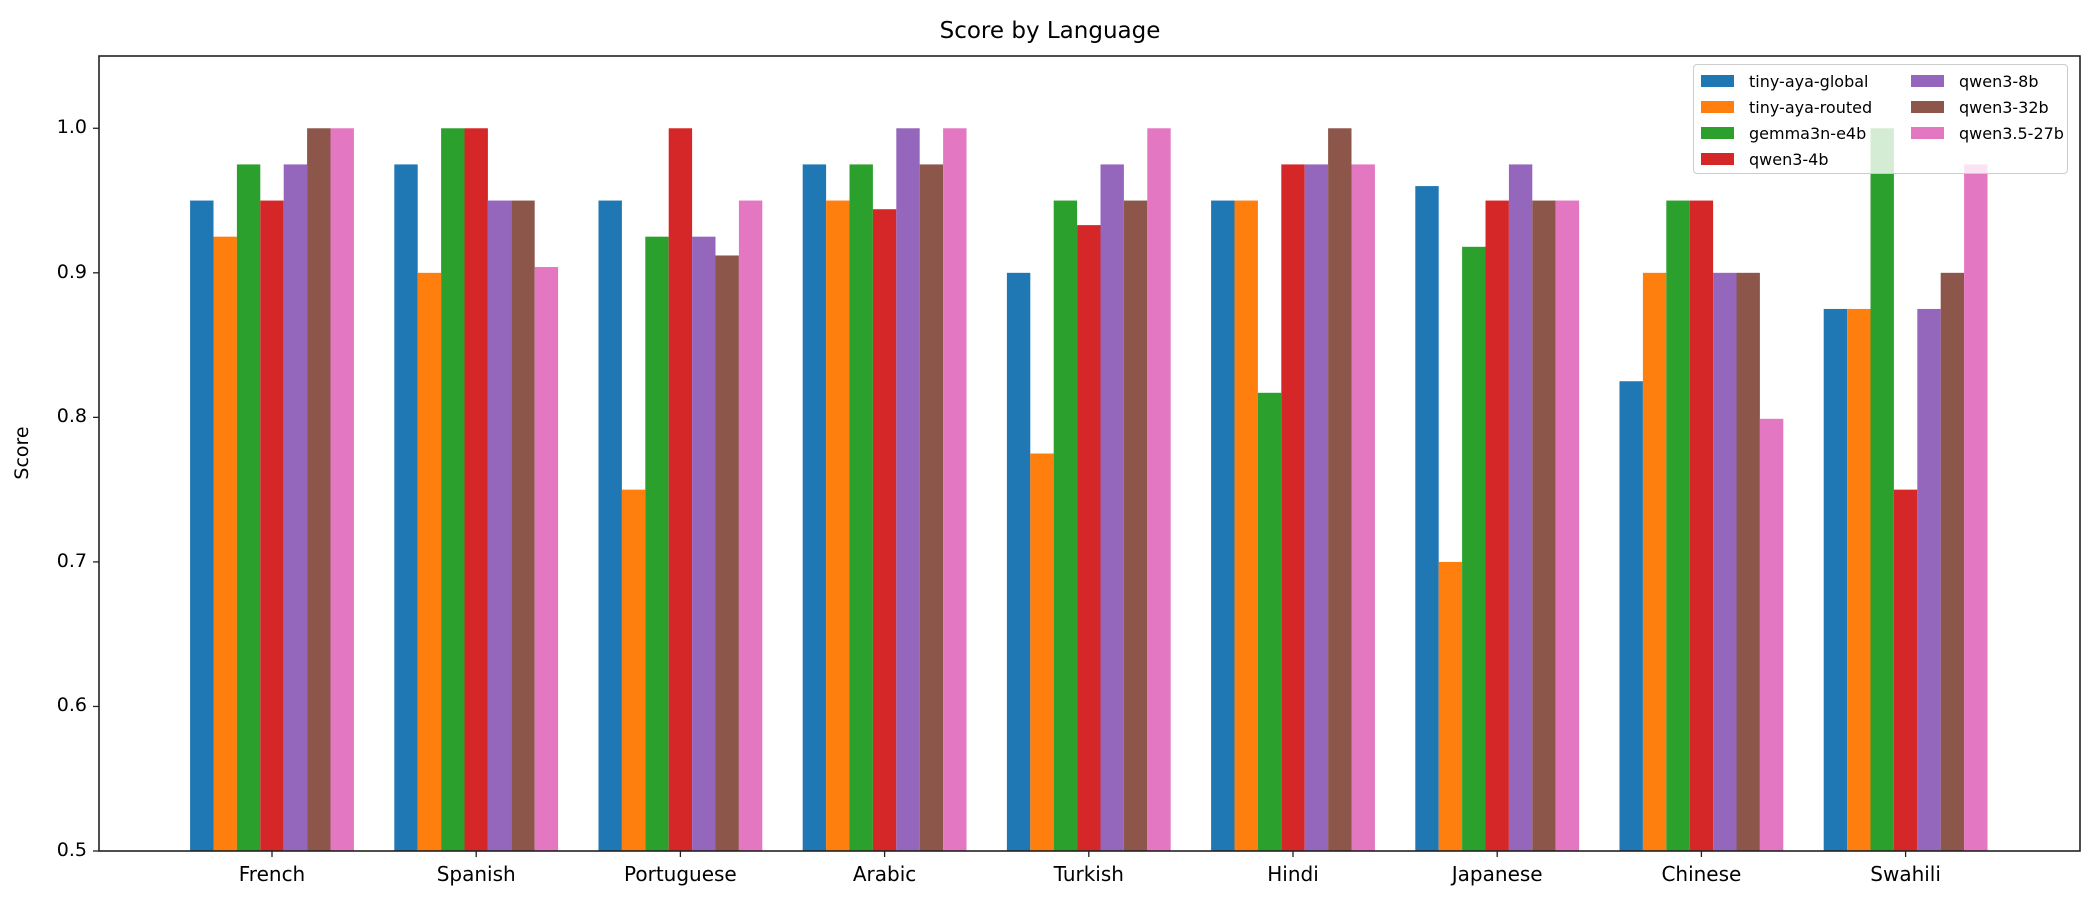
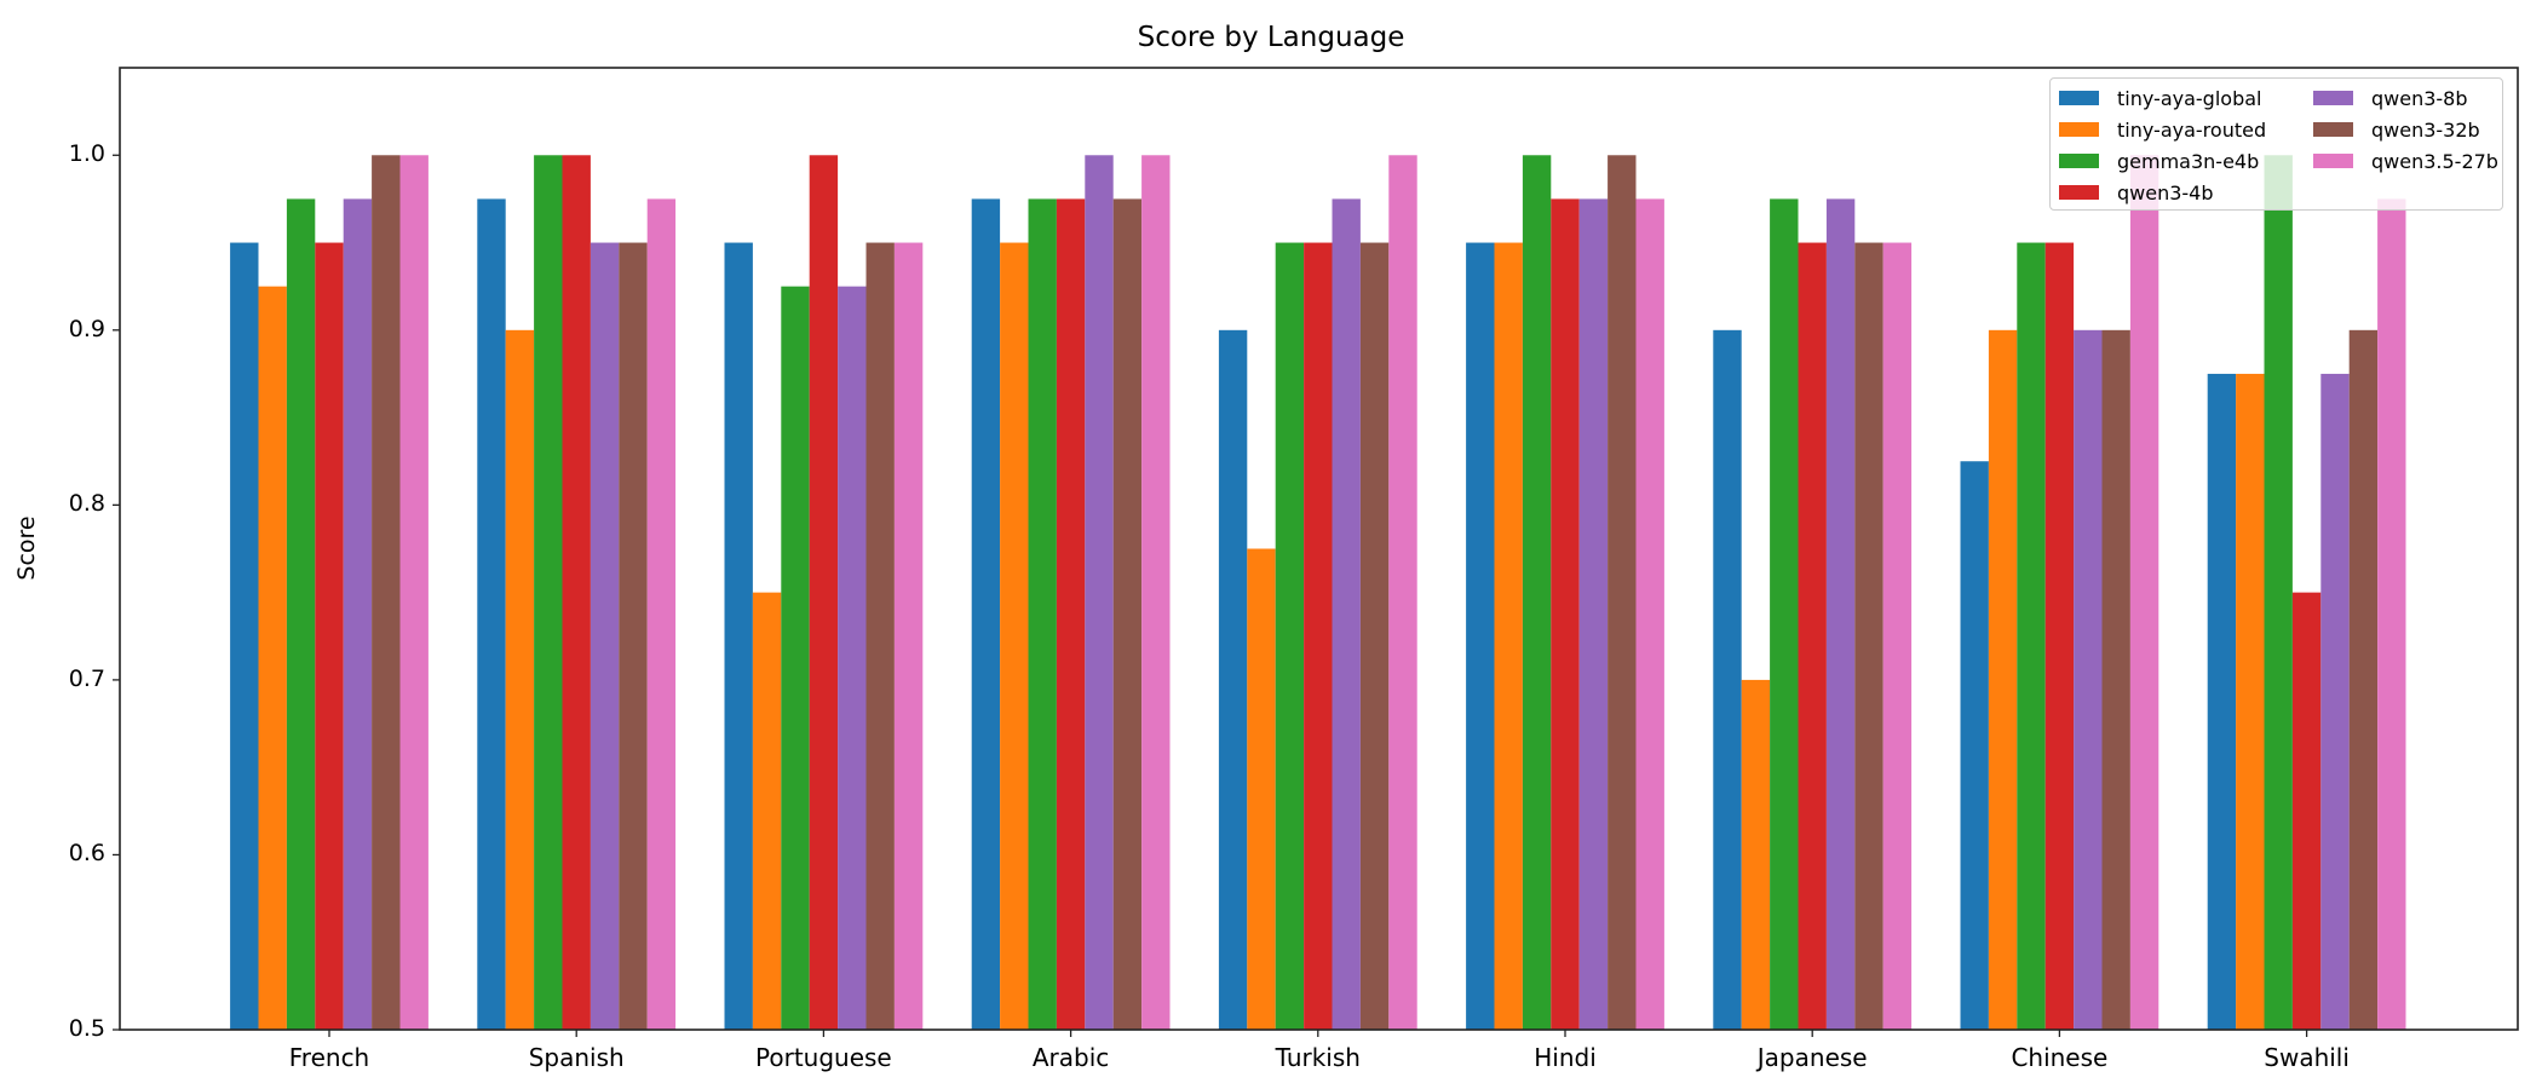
qwen3.5-27b/Spanish: 0.904 -> 0.975
qwen3-32b/Portuguese: 0.912 -> 0.950
qwen3-4b/Arabic: 0.944 -> 0.975
qwen3-4b/Turkish: 0.933 -> 0.950
gemma3n-e4b/Hindi: 0.817 -> 1.000
tiny-aya-global/Japanese: 0.960 -> 0.900
gemma3n-e4b/Japanese: 0.918 -> 0.975
qwen3.5-27b/Chinese: 0.799 -> 1.000
